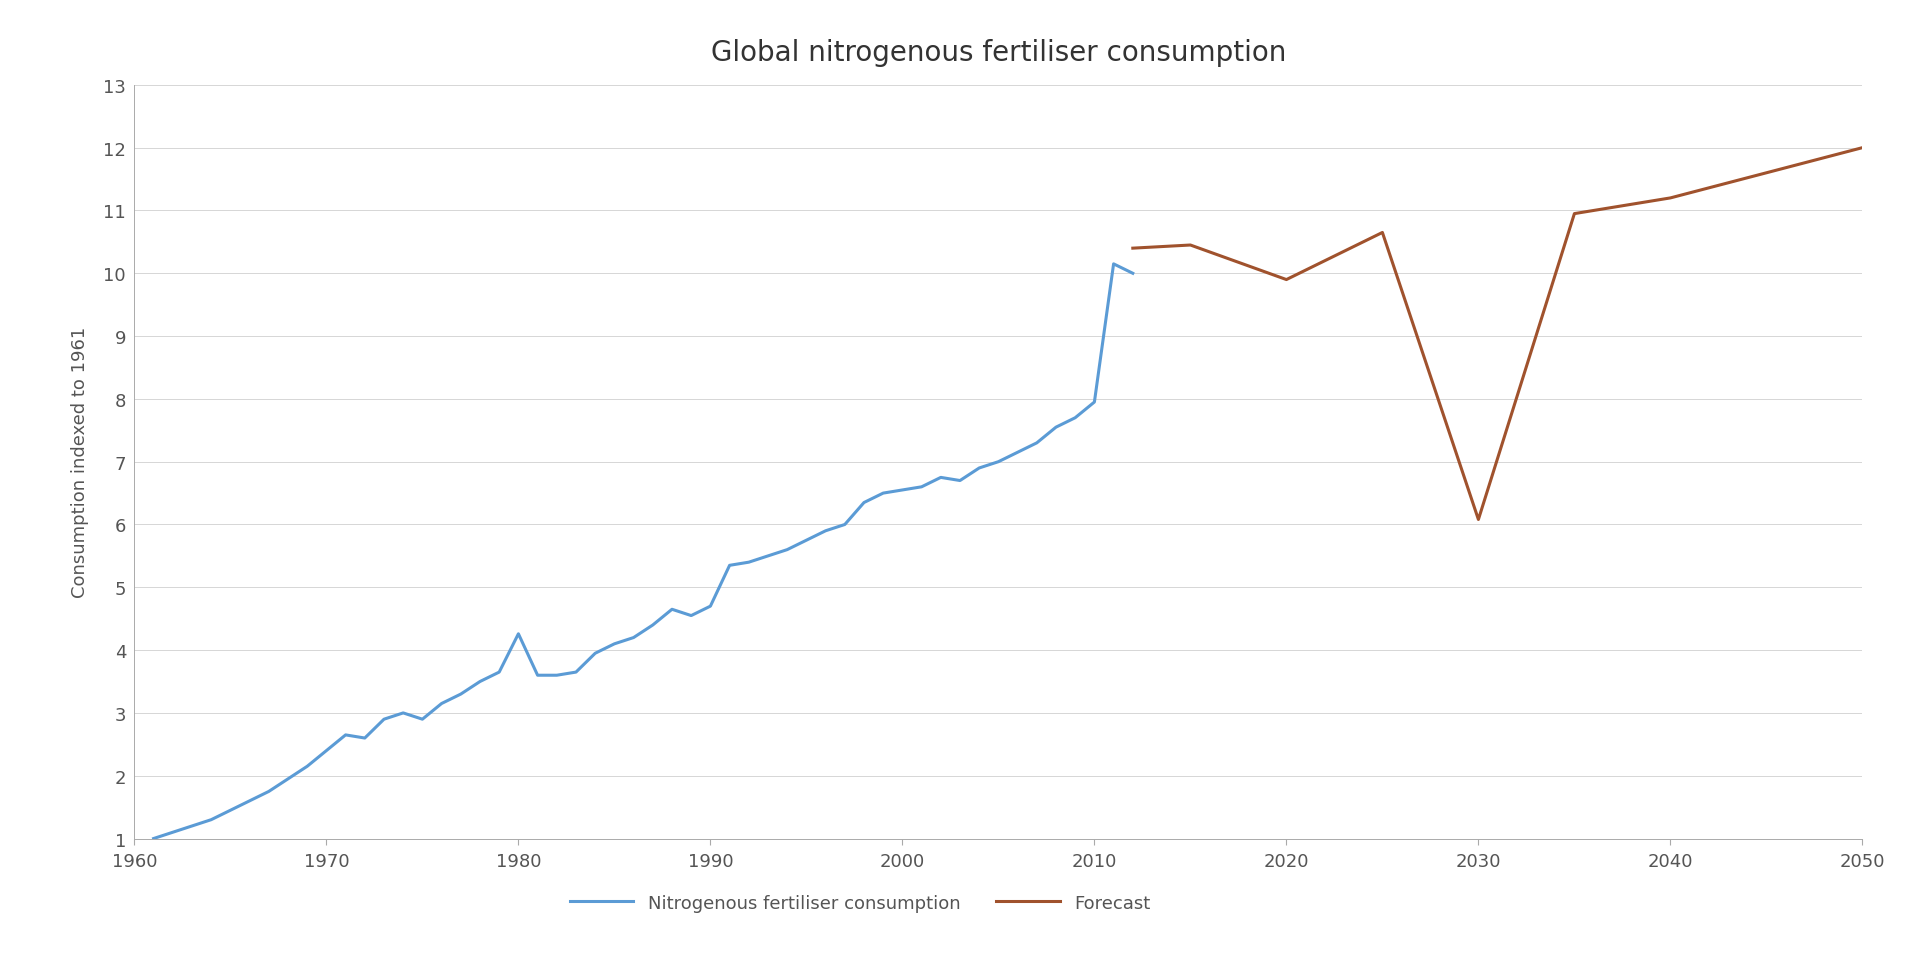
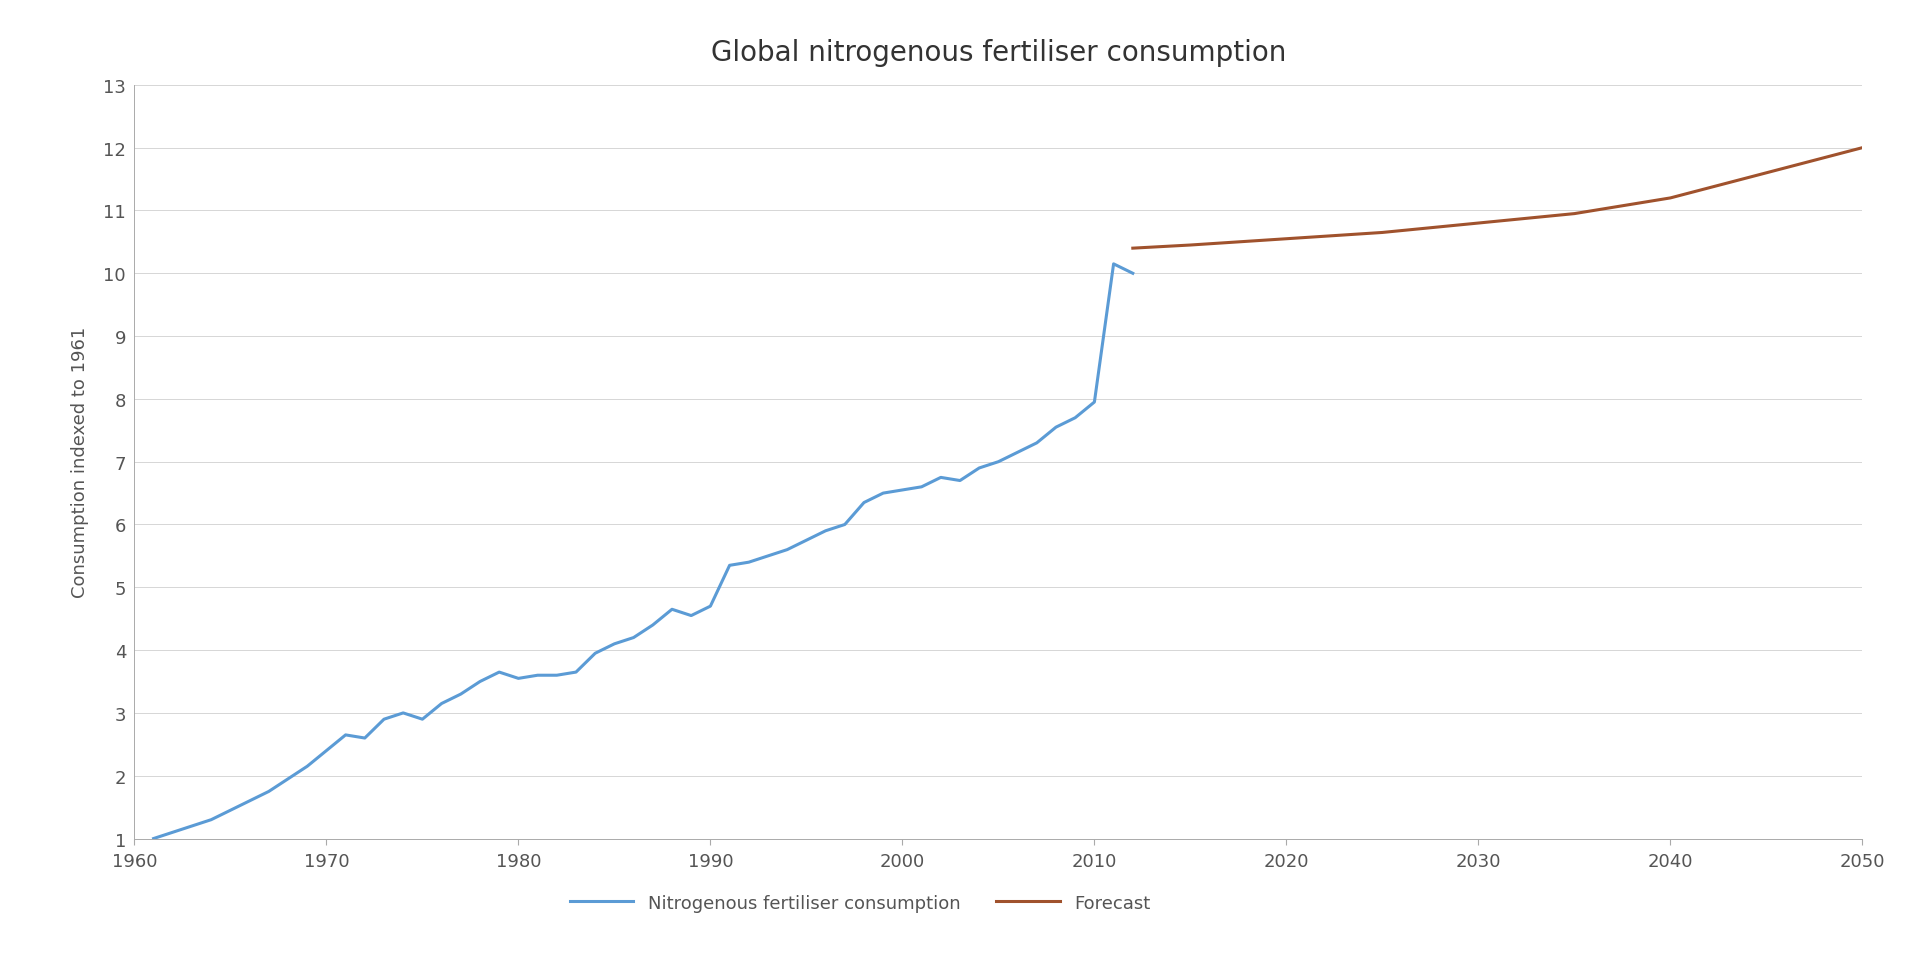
Nitrogenous fertiliser consumption/1980: 4.26 -> 3.55
Forecast/2020: 9.90 -> 10.55
Forecast/2030: 6.08 -> 10.80
